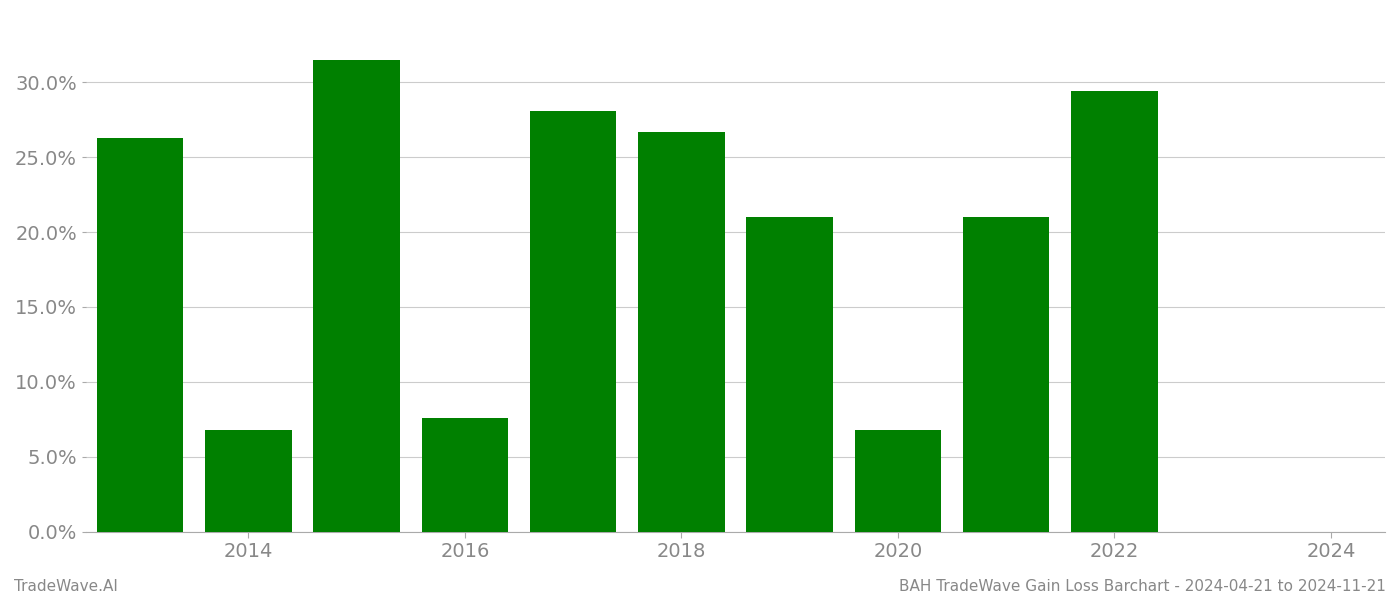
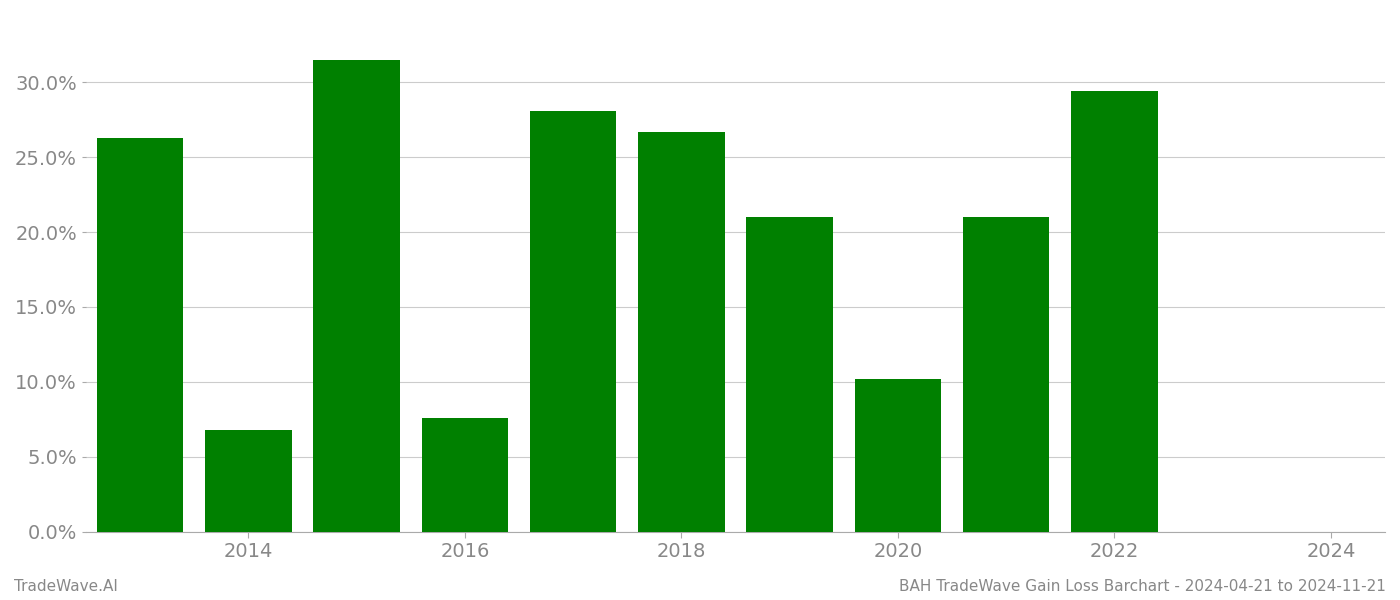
2020: 6.8% -> 10.2%
